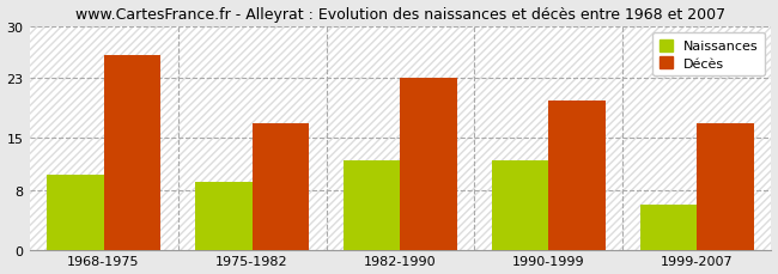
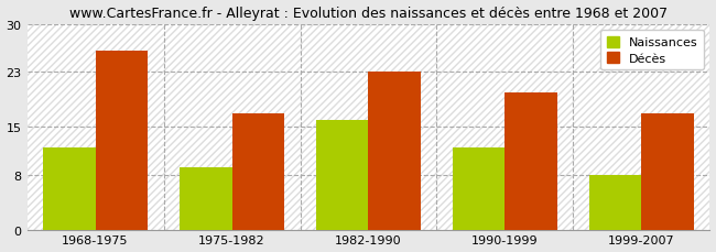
Naissances/1968-1975: 10 -> 12
Naissances/1982-1990: 12 -> 16
Naissances/1999-2007: 6 -> 8
